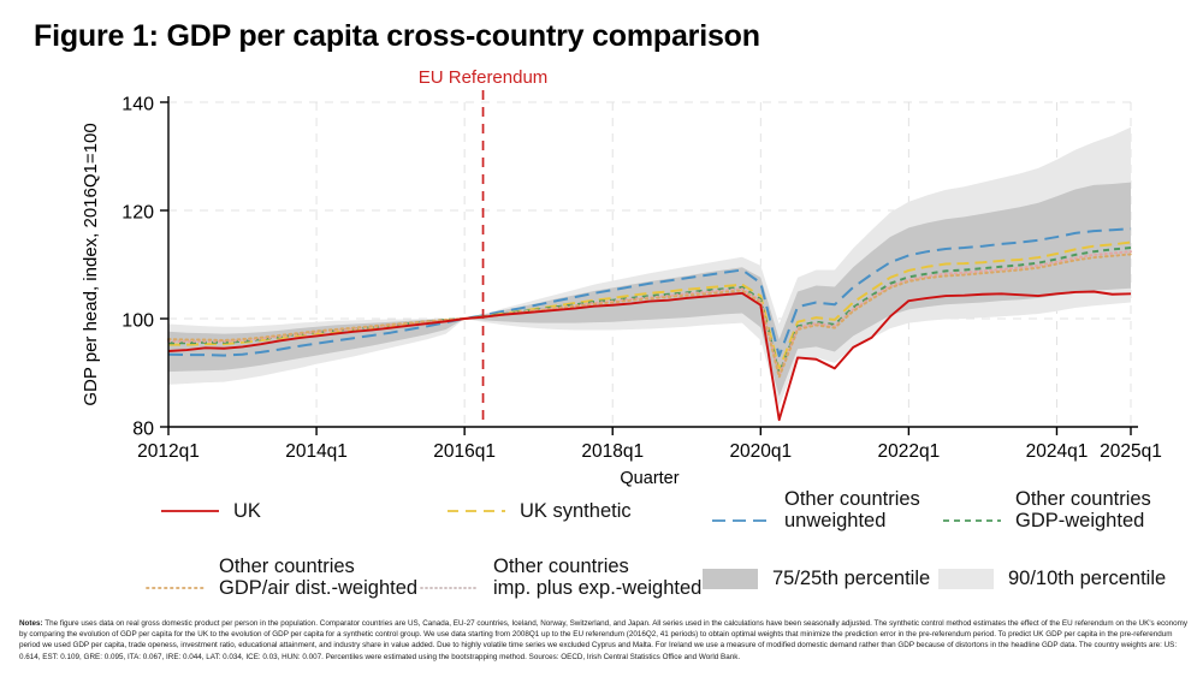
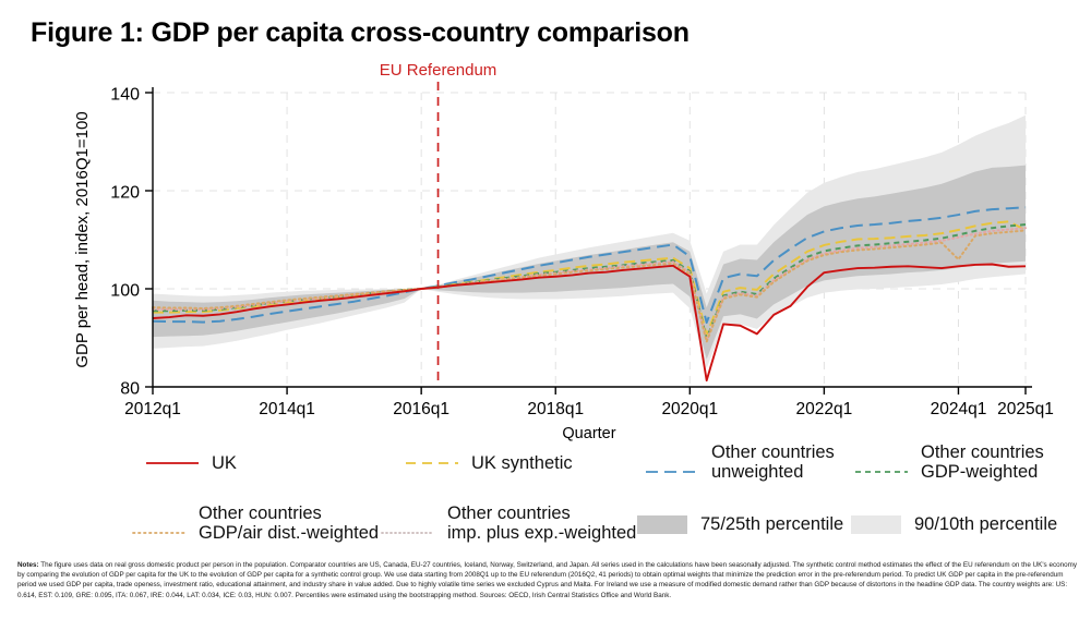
Other countries GDP/air dist.-weighted/2024q1: 110 -> 106
UK synthetic/2025q1: 114 -> 112
